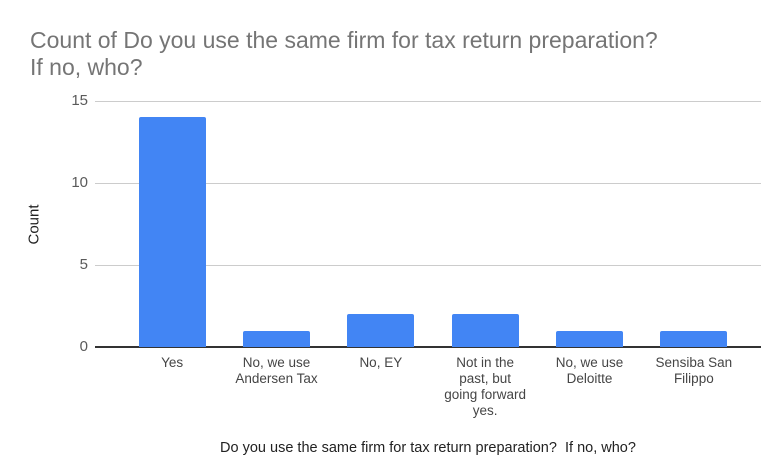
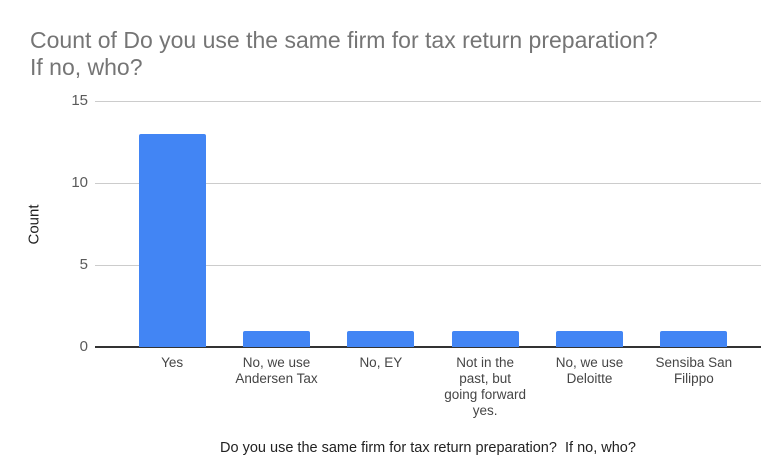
Yes: 14 -> 13
No, EY: 2 -> 1
Not in the past, but going forward yes.: 2 -> 1
